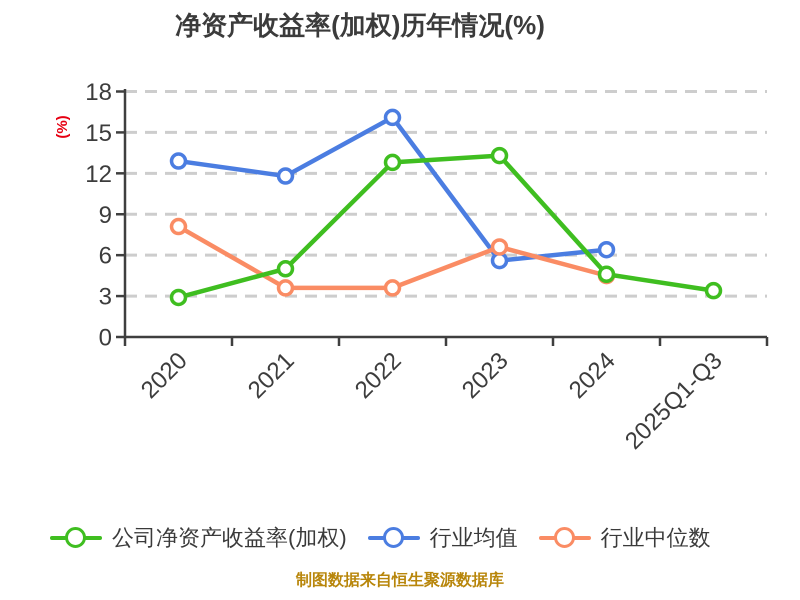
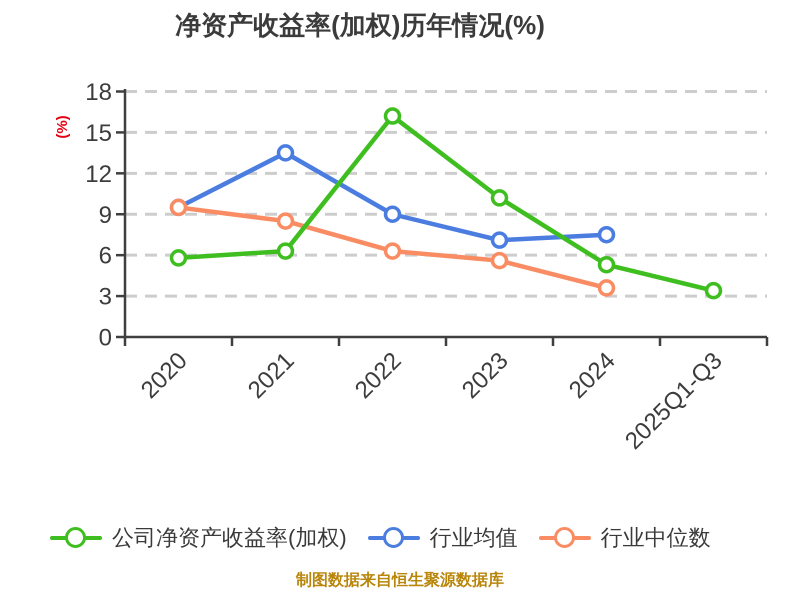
公司净资产收益率(加权)/2020: 2.9 -> 5.8
行业均值/2020: 12.9 -> 9.5
行业中位数/2020: 8.1 -> 9.5
公司净资产收益率(加权)/2021: 5.0 -> 6.3
行业均值/2021: 11.8 -> 13.5
行业中位数/2021: 3.6 -> 8.5
公司净资产收益率(加权)/2022: 12.8 -> 16.2
行业均值/2022: 16.1 -> 9.0
行业中位数/2022: 3.6 -> 6.3
公司净资产收益率(加权)/2023: 13.3 -> 10.2
行业均值/2023: 5.6 -> 7.1
行业中位数/2023: 6.6 -> 5.6
公司净资产收益率(加权)/2024: 4.6 -> 5.3
行业均值/2024: 6.4 -> 7.5
行业中位数/2024: 4.5 -> 3.6
